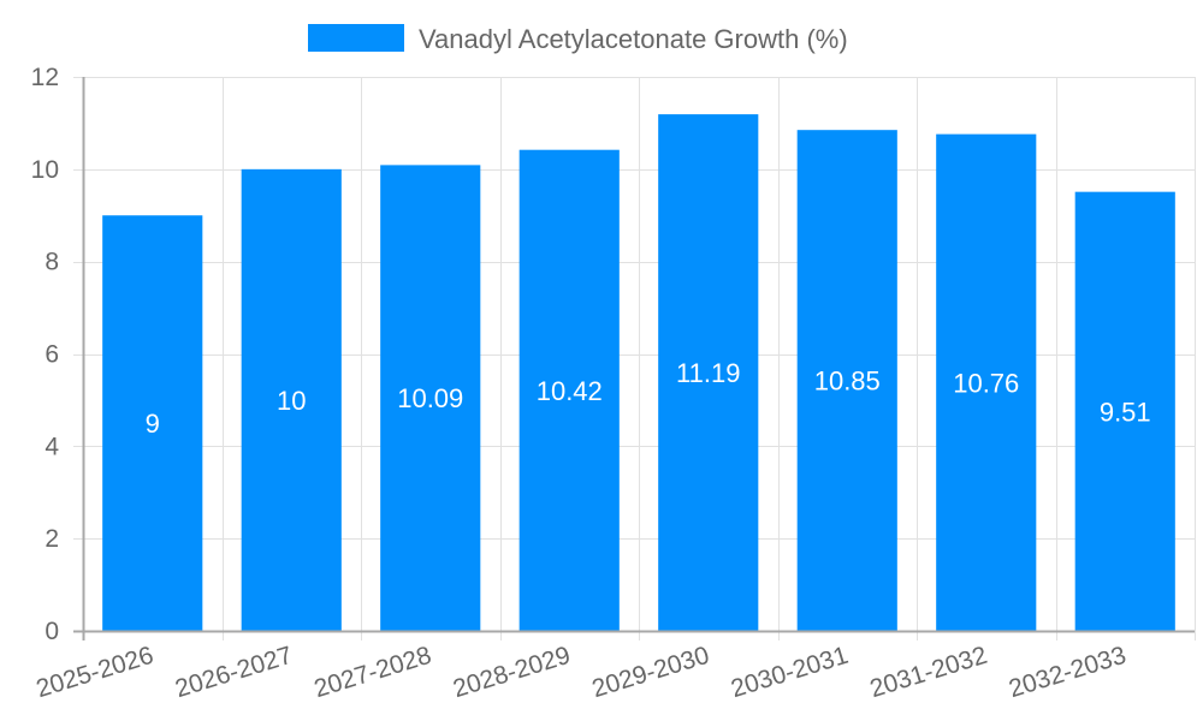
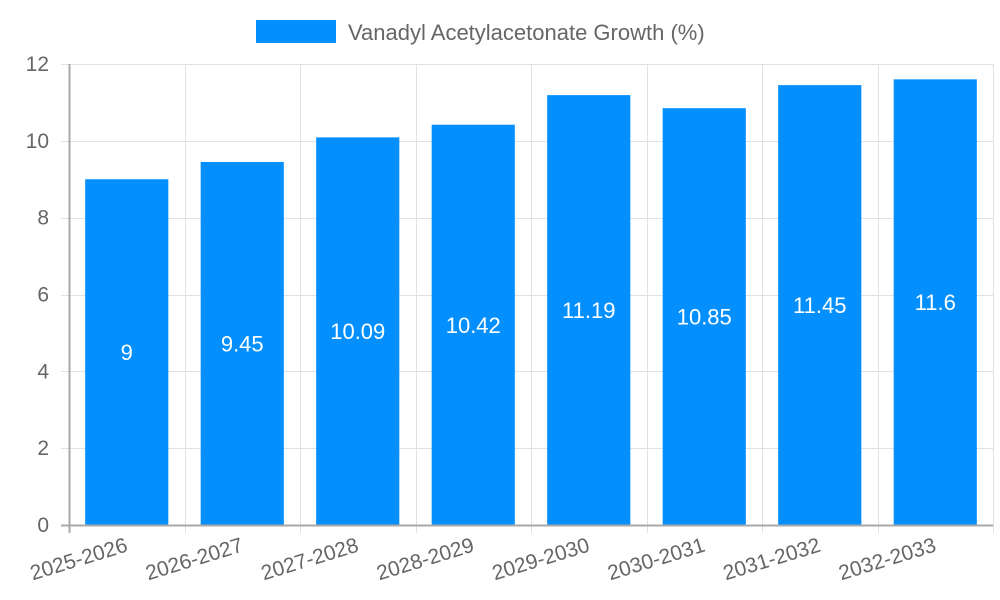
2026-2027: 10 -> 9.45
2031-2032: 10.76 -> 11.45
2032-2033: 9.51 -> 11.6
